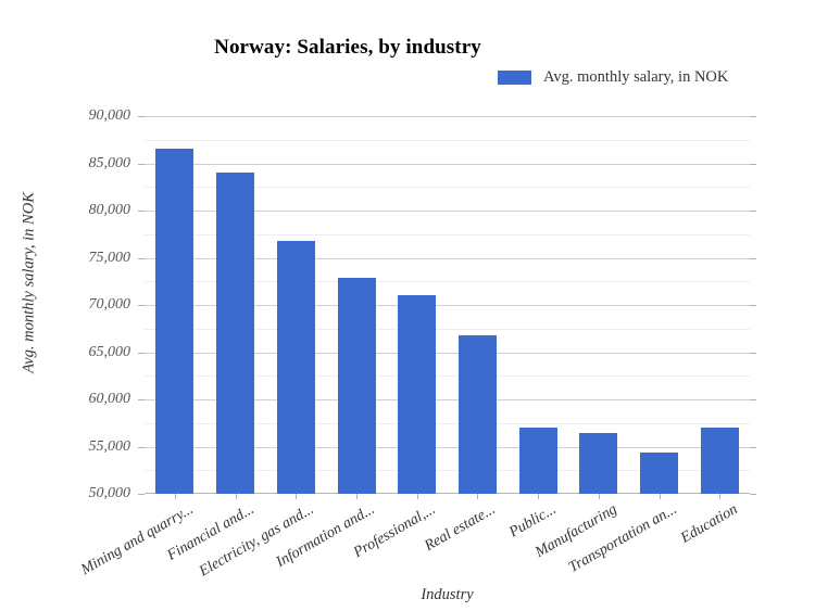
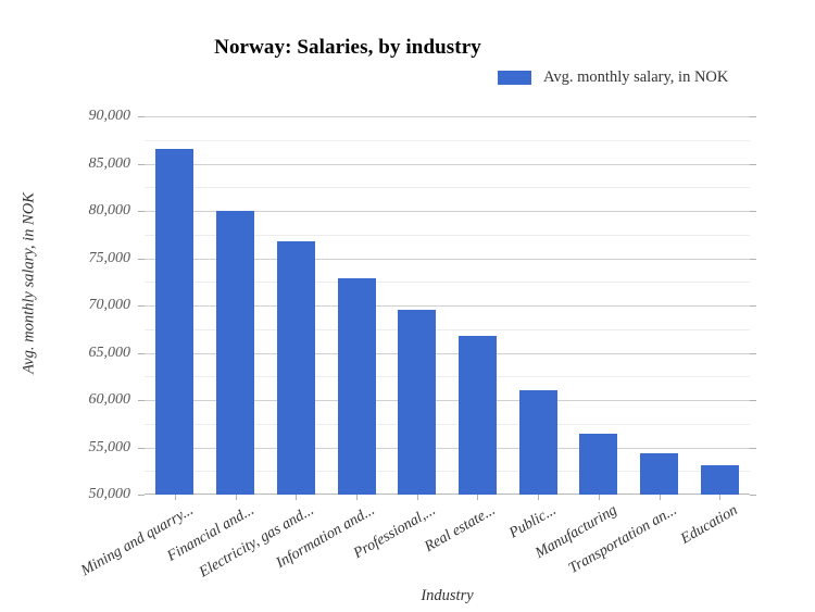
Financial and...: 84000 -> 80000
Professional,...: 71000 -> 70000
Public...: 57000 -> 61000
Education: 57000 -> 53000
